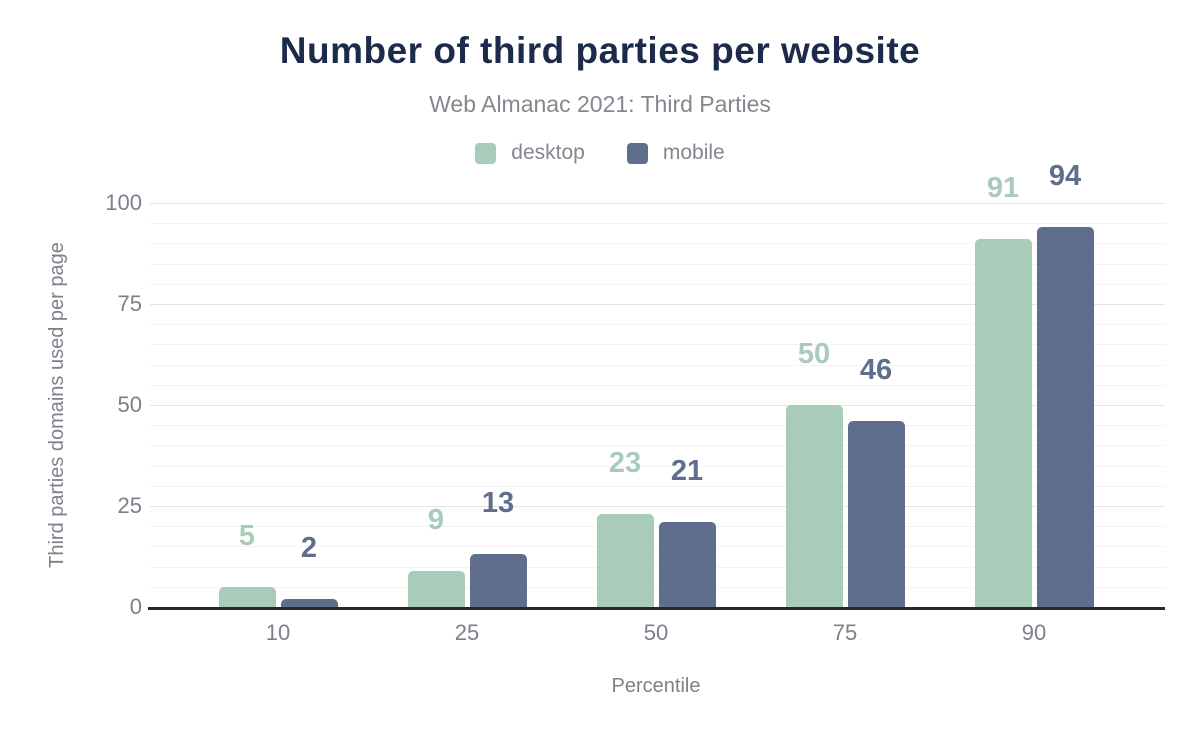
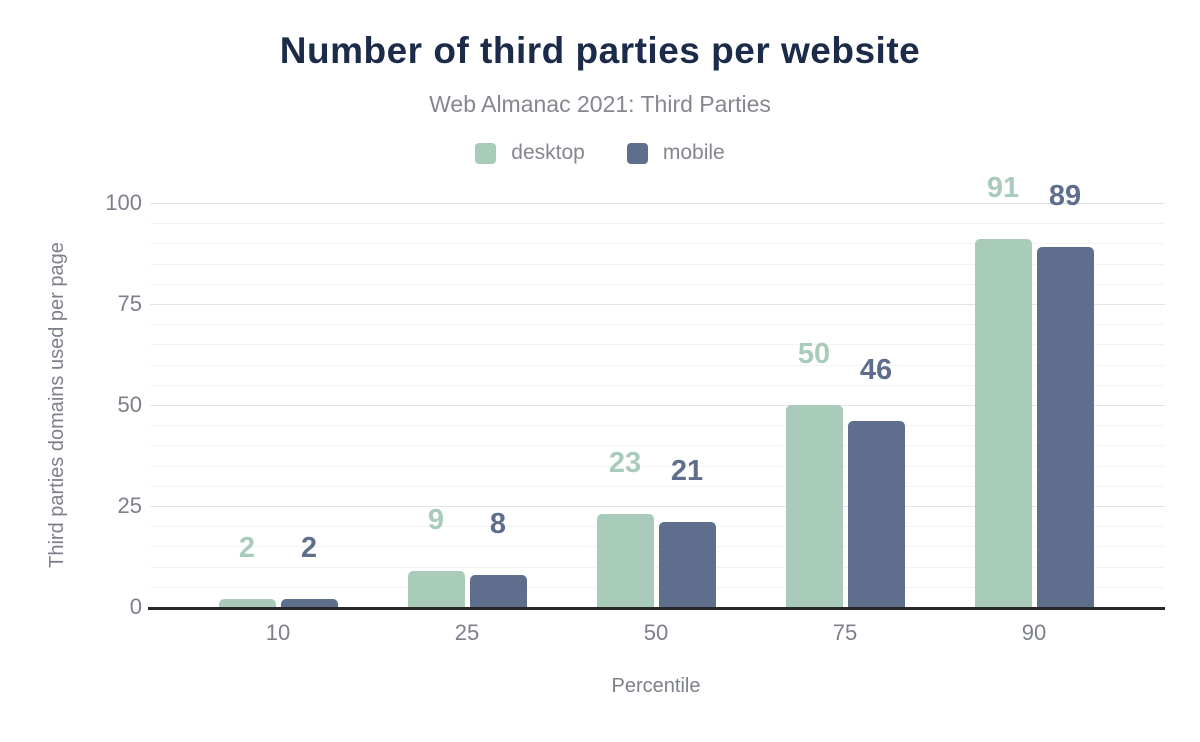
desktop/10: 5 -> 2
mobile/25: 13 -> 8
mobile/90: 94 -> 89
